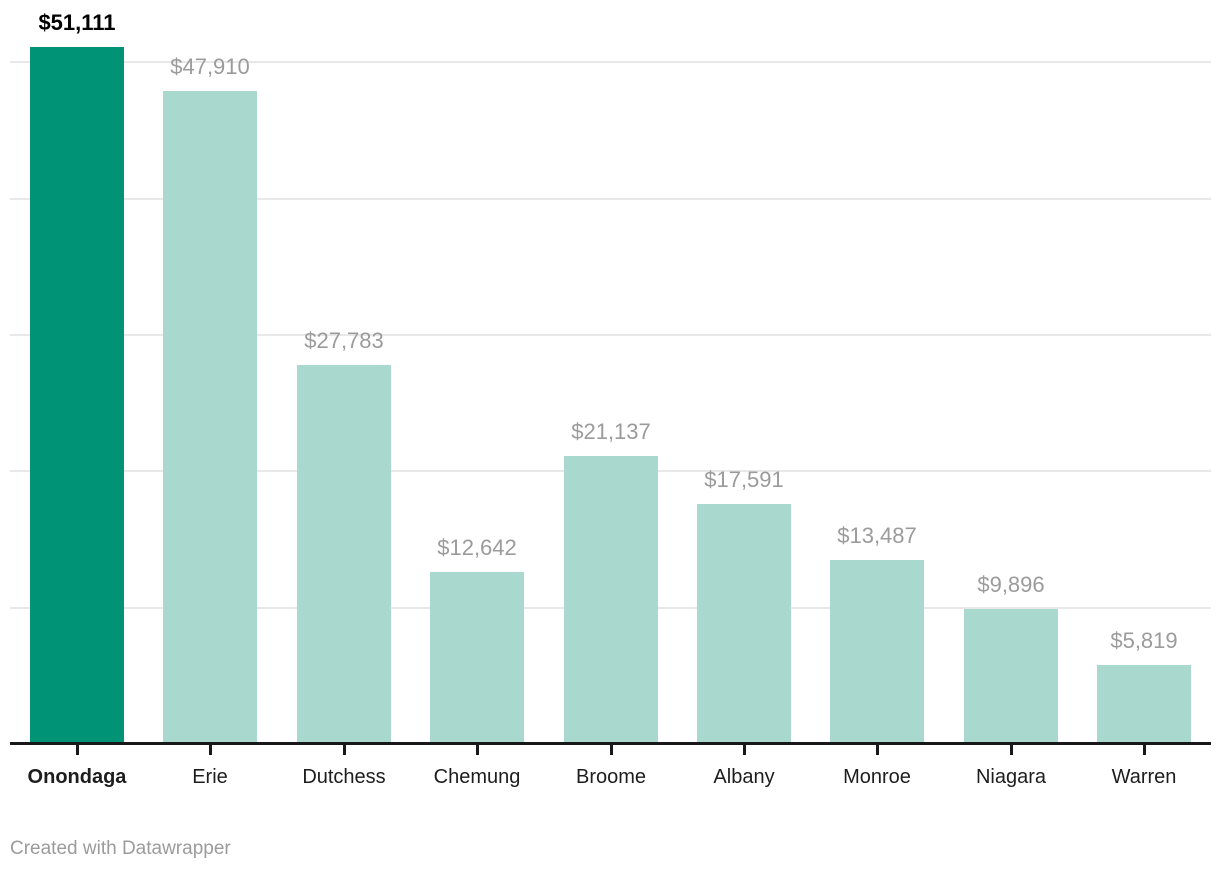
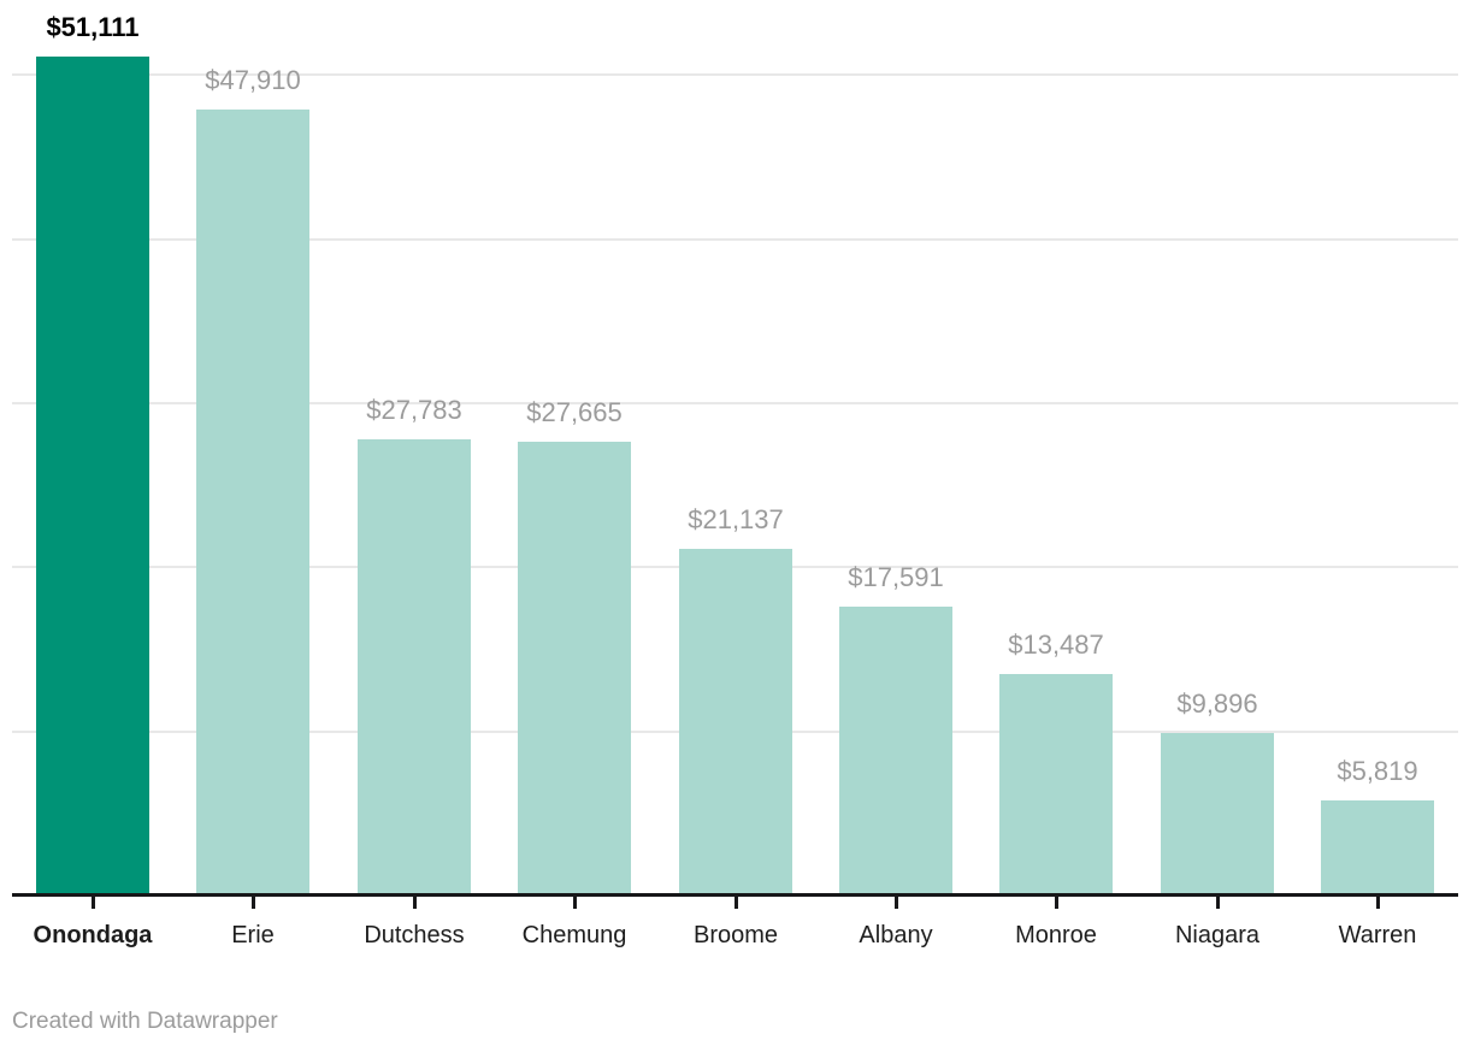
Chemung: $12,642 -> $27,665
